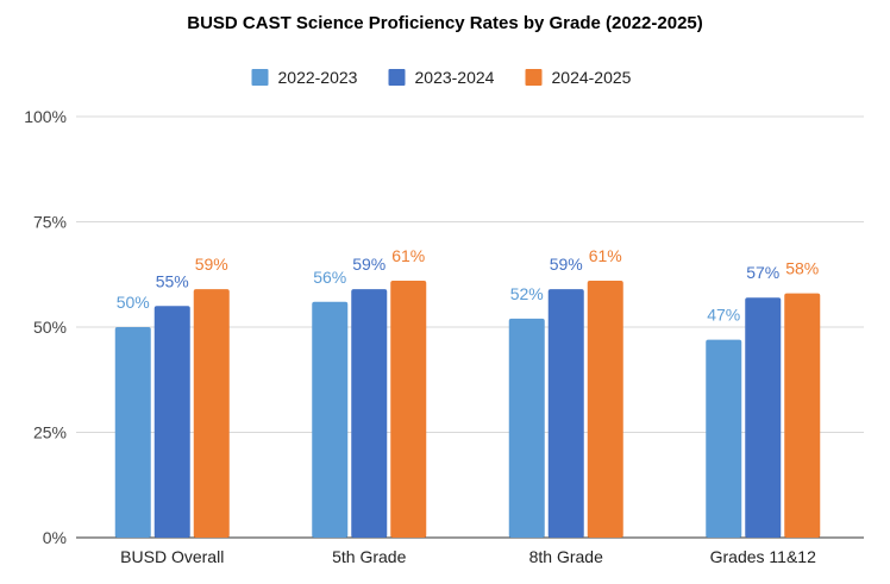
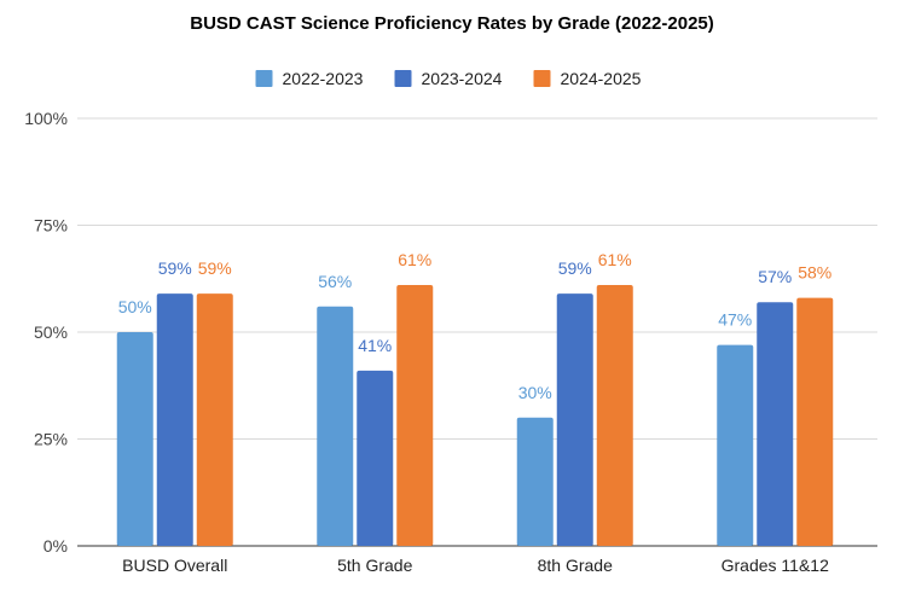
2023-2024/BUSD Overall: 55% -> 59%
2023-2024/5th Grade: 59% -> 41%
2022-2023/8th Grade: 52% -> 30%
